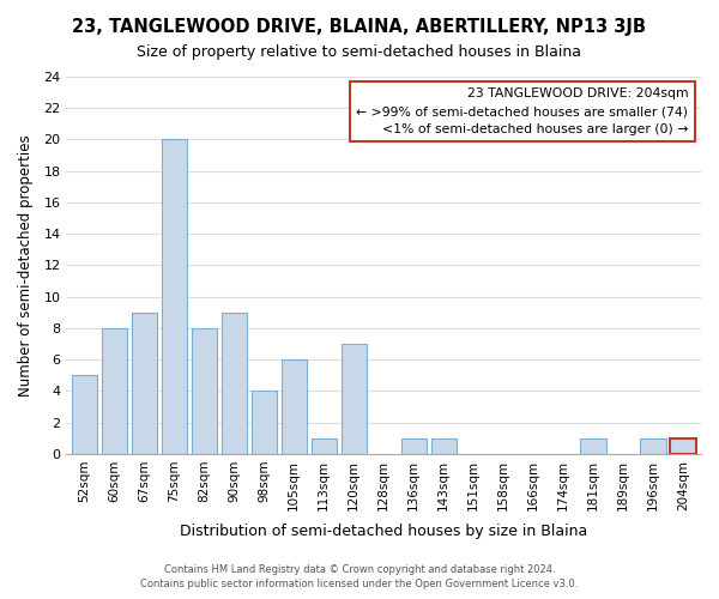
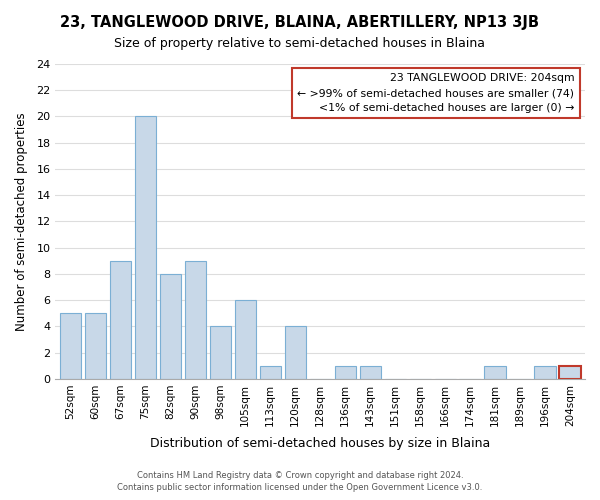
60sqm: 8 -> 5
120sqm: 7 -> 4
